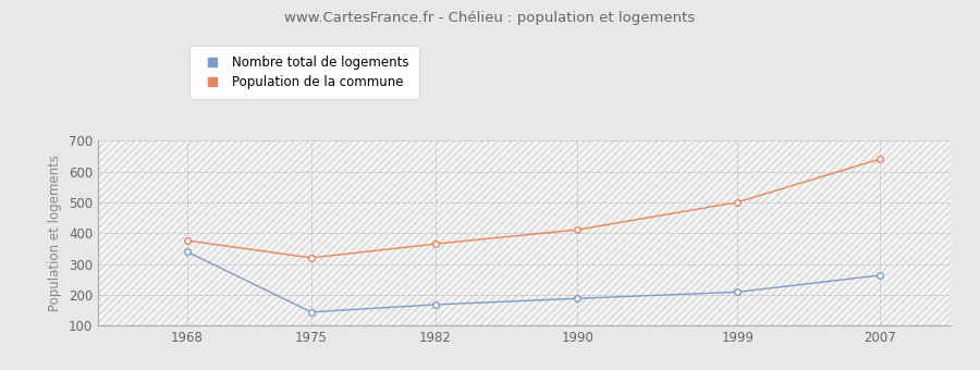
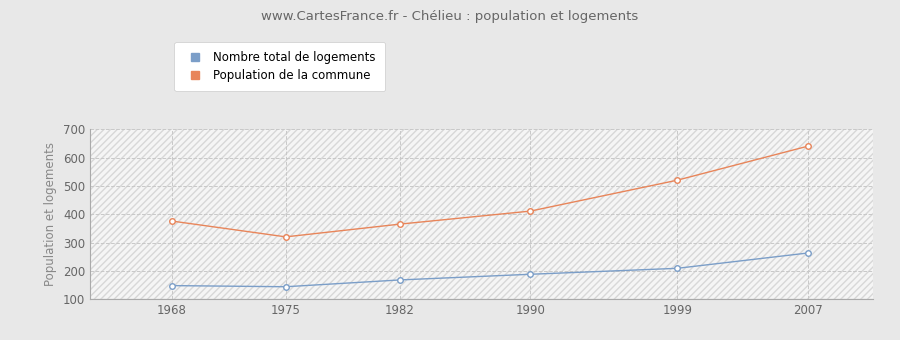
Nombre total de logements/1968: 340 -> 148
Population de la commune/1999: 500 -> 520
